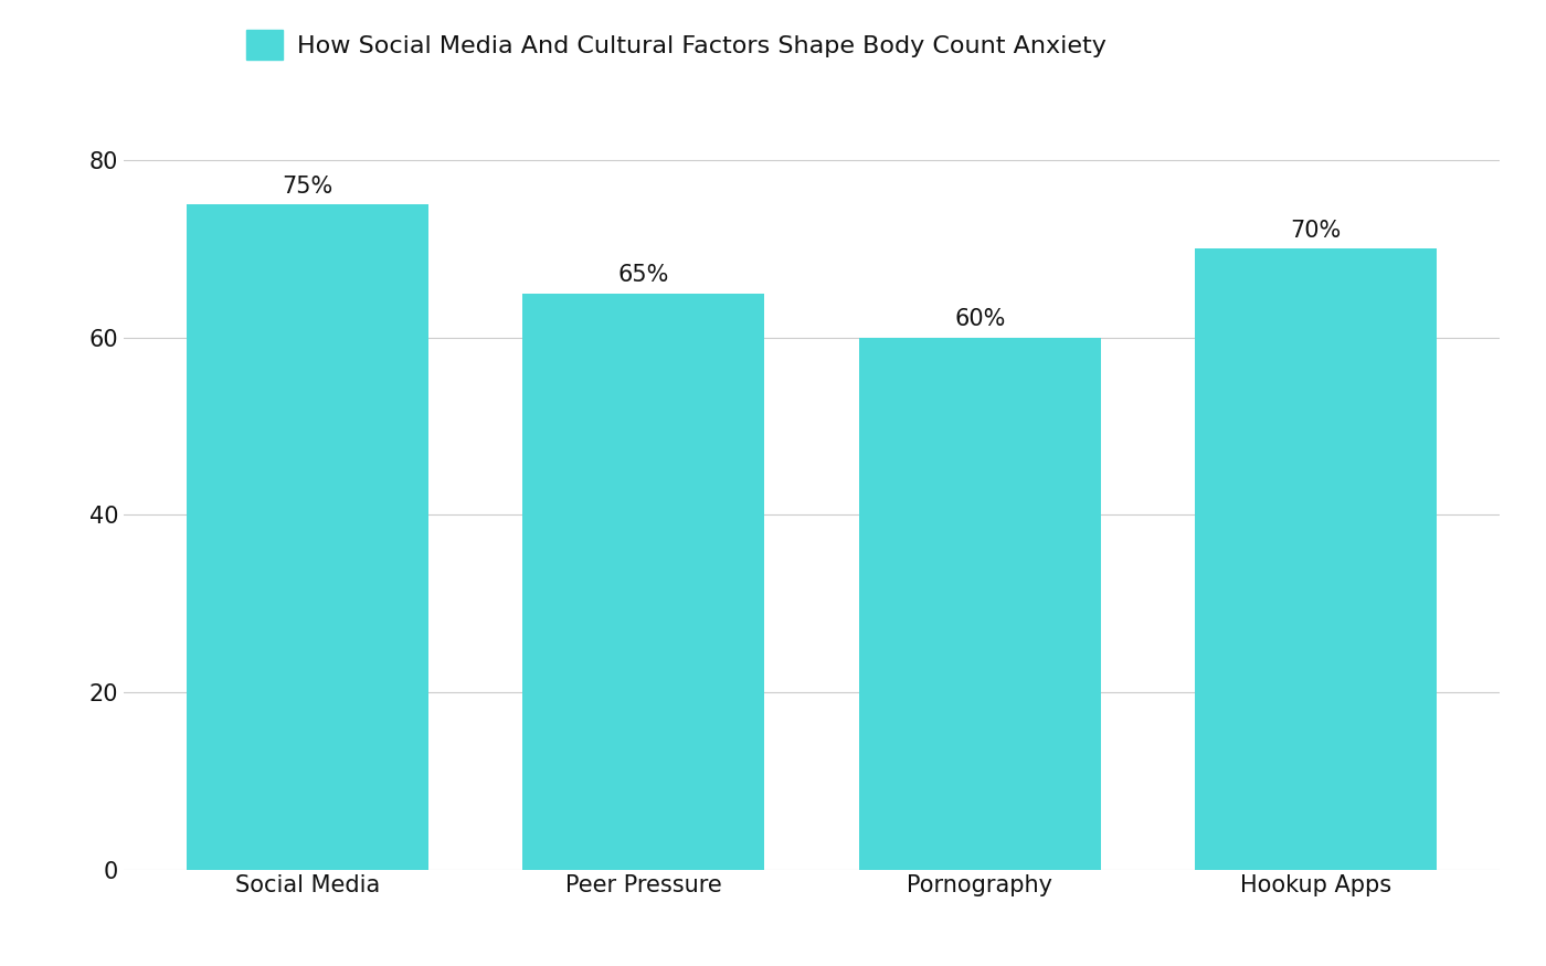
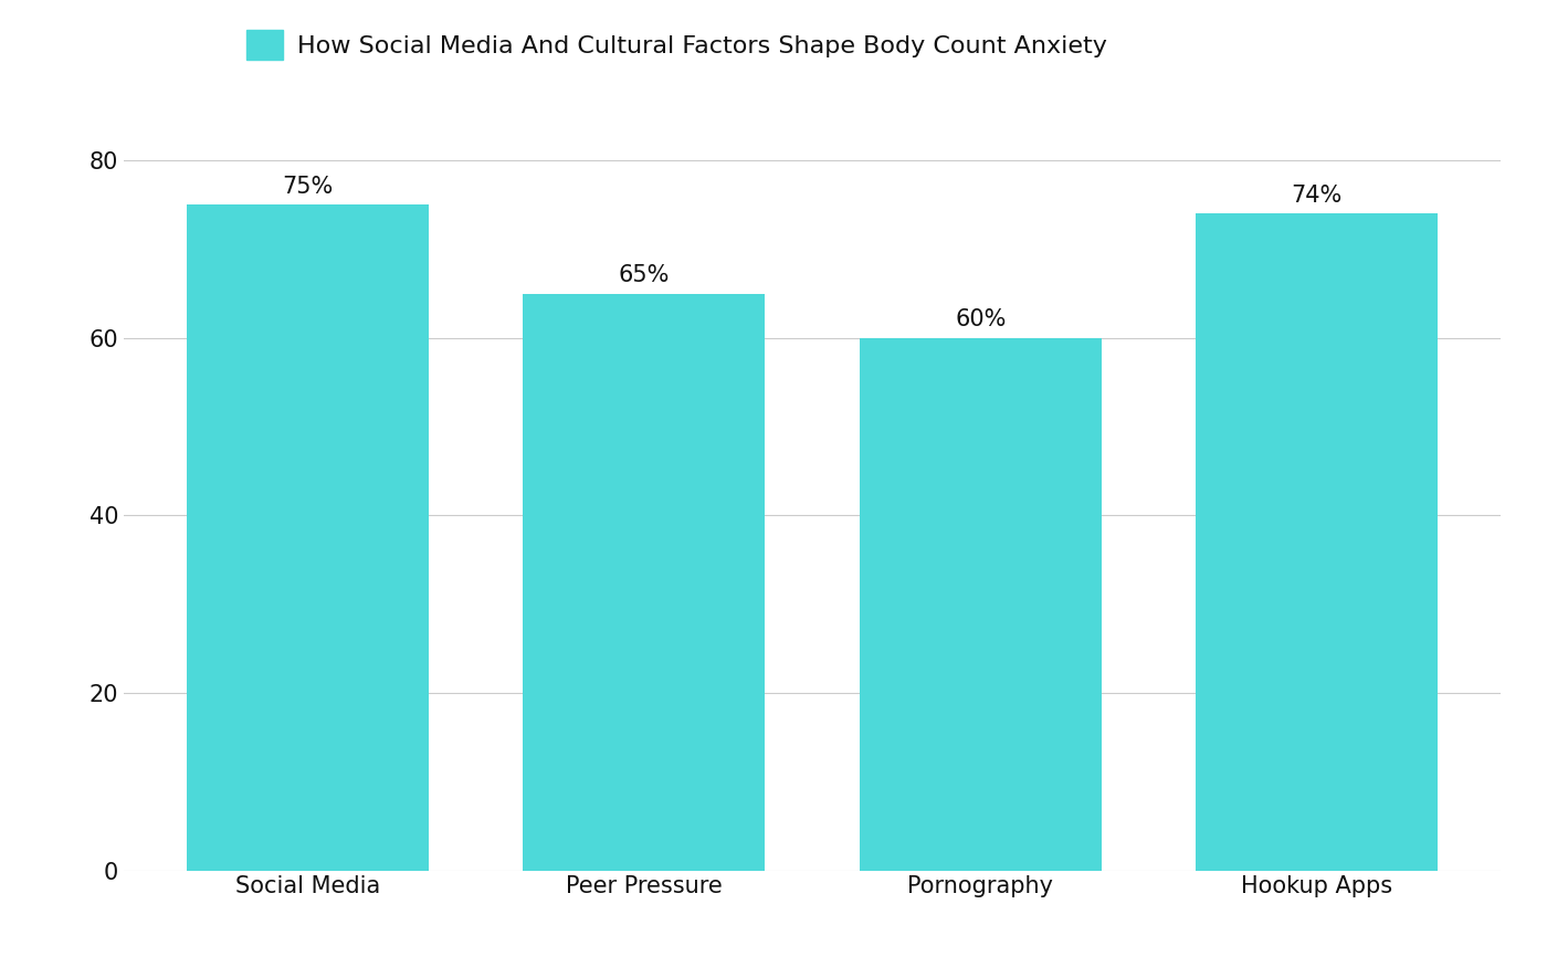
Hookup Apps: 70% -> 74%
